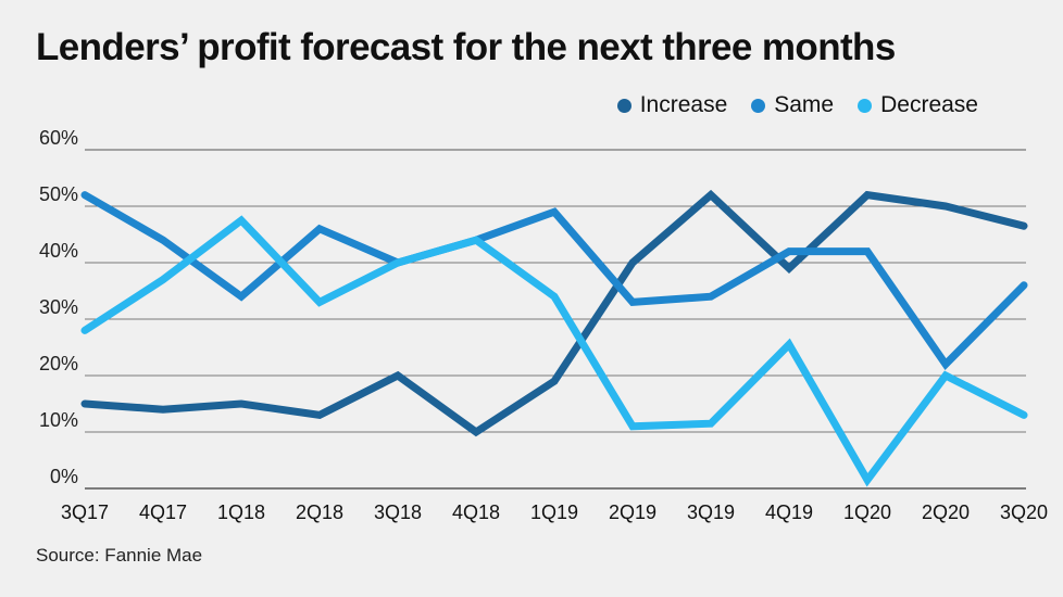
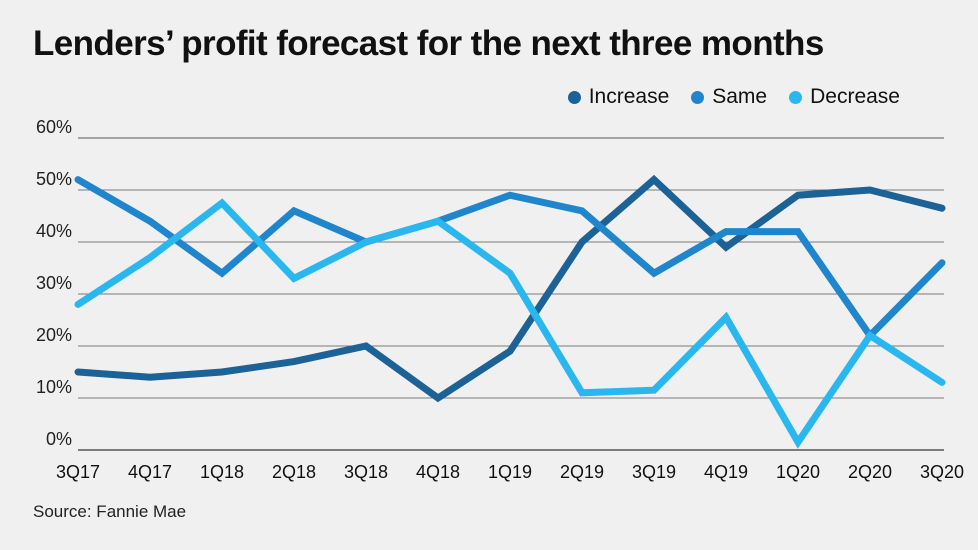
Increase/2Q18: 13% -> 17%
Same/2Q19: 33% -> 46%
Increase/1Q20: 52% -> 49%
Decrease/2Q20: 20% -> 22%
